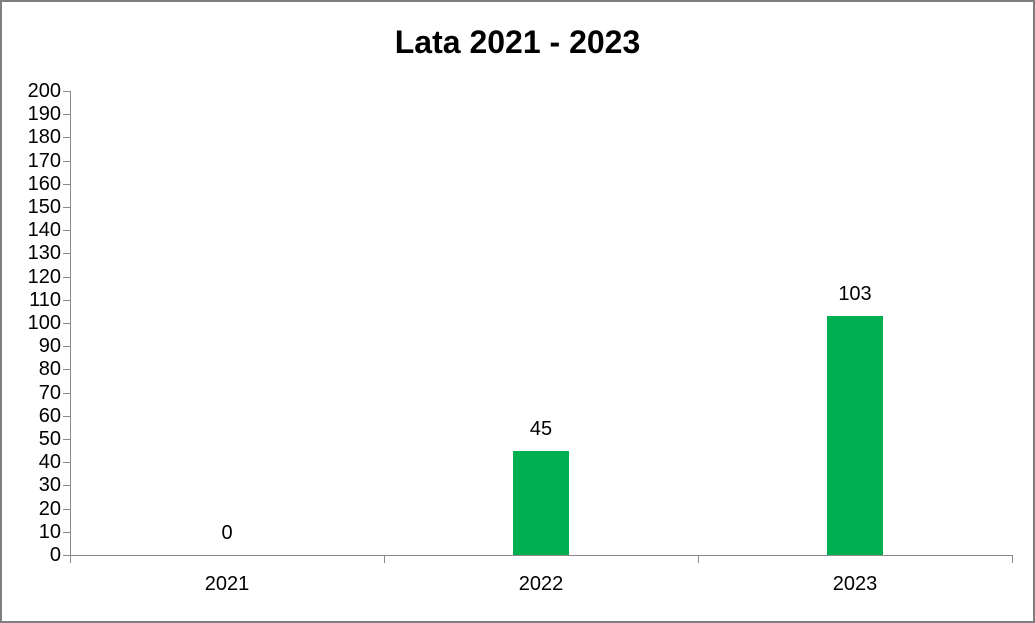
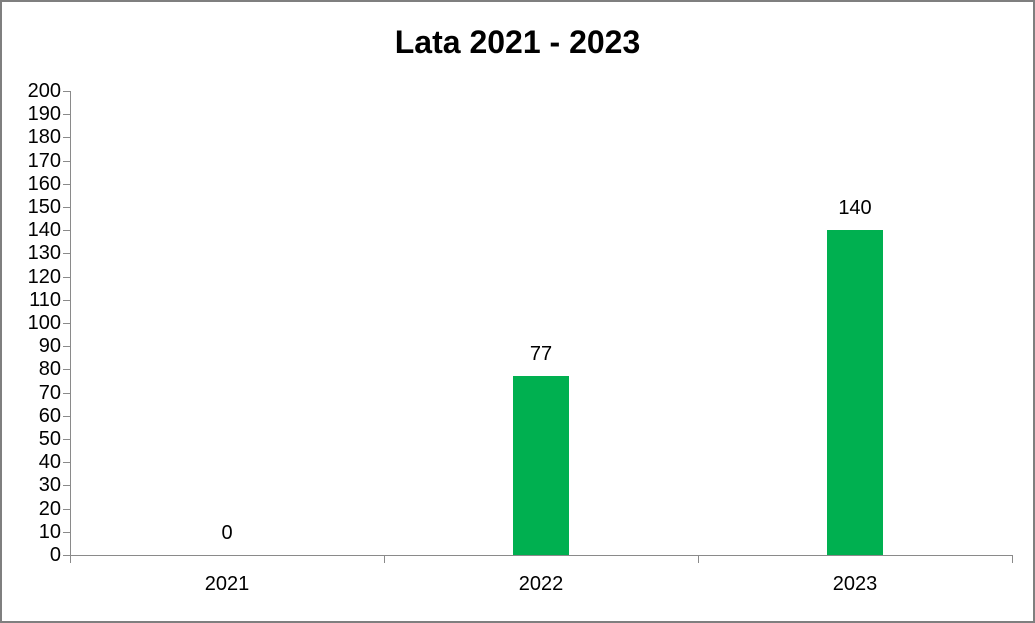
2022: 45 -> 77
2023: 103 -> 140
